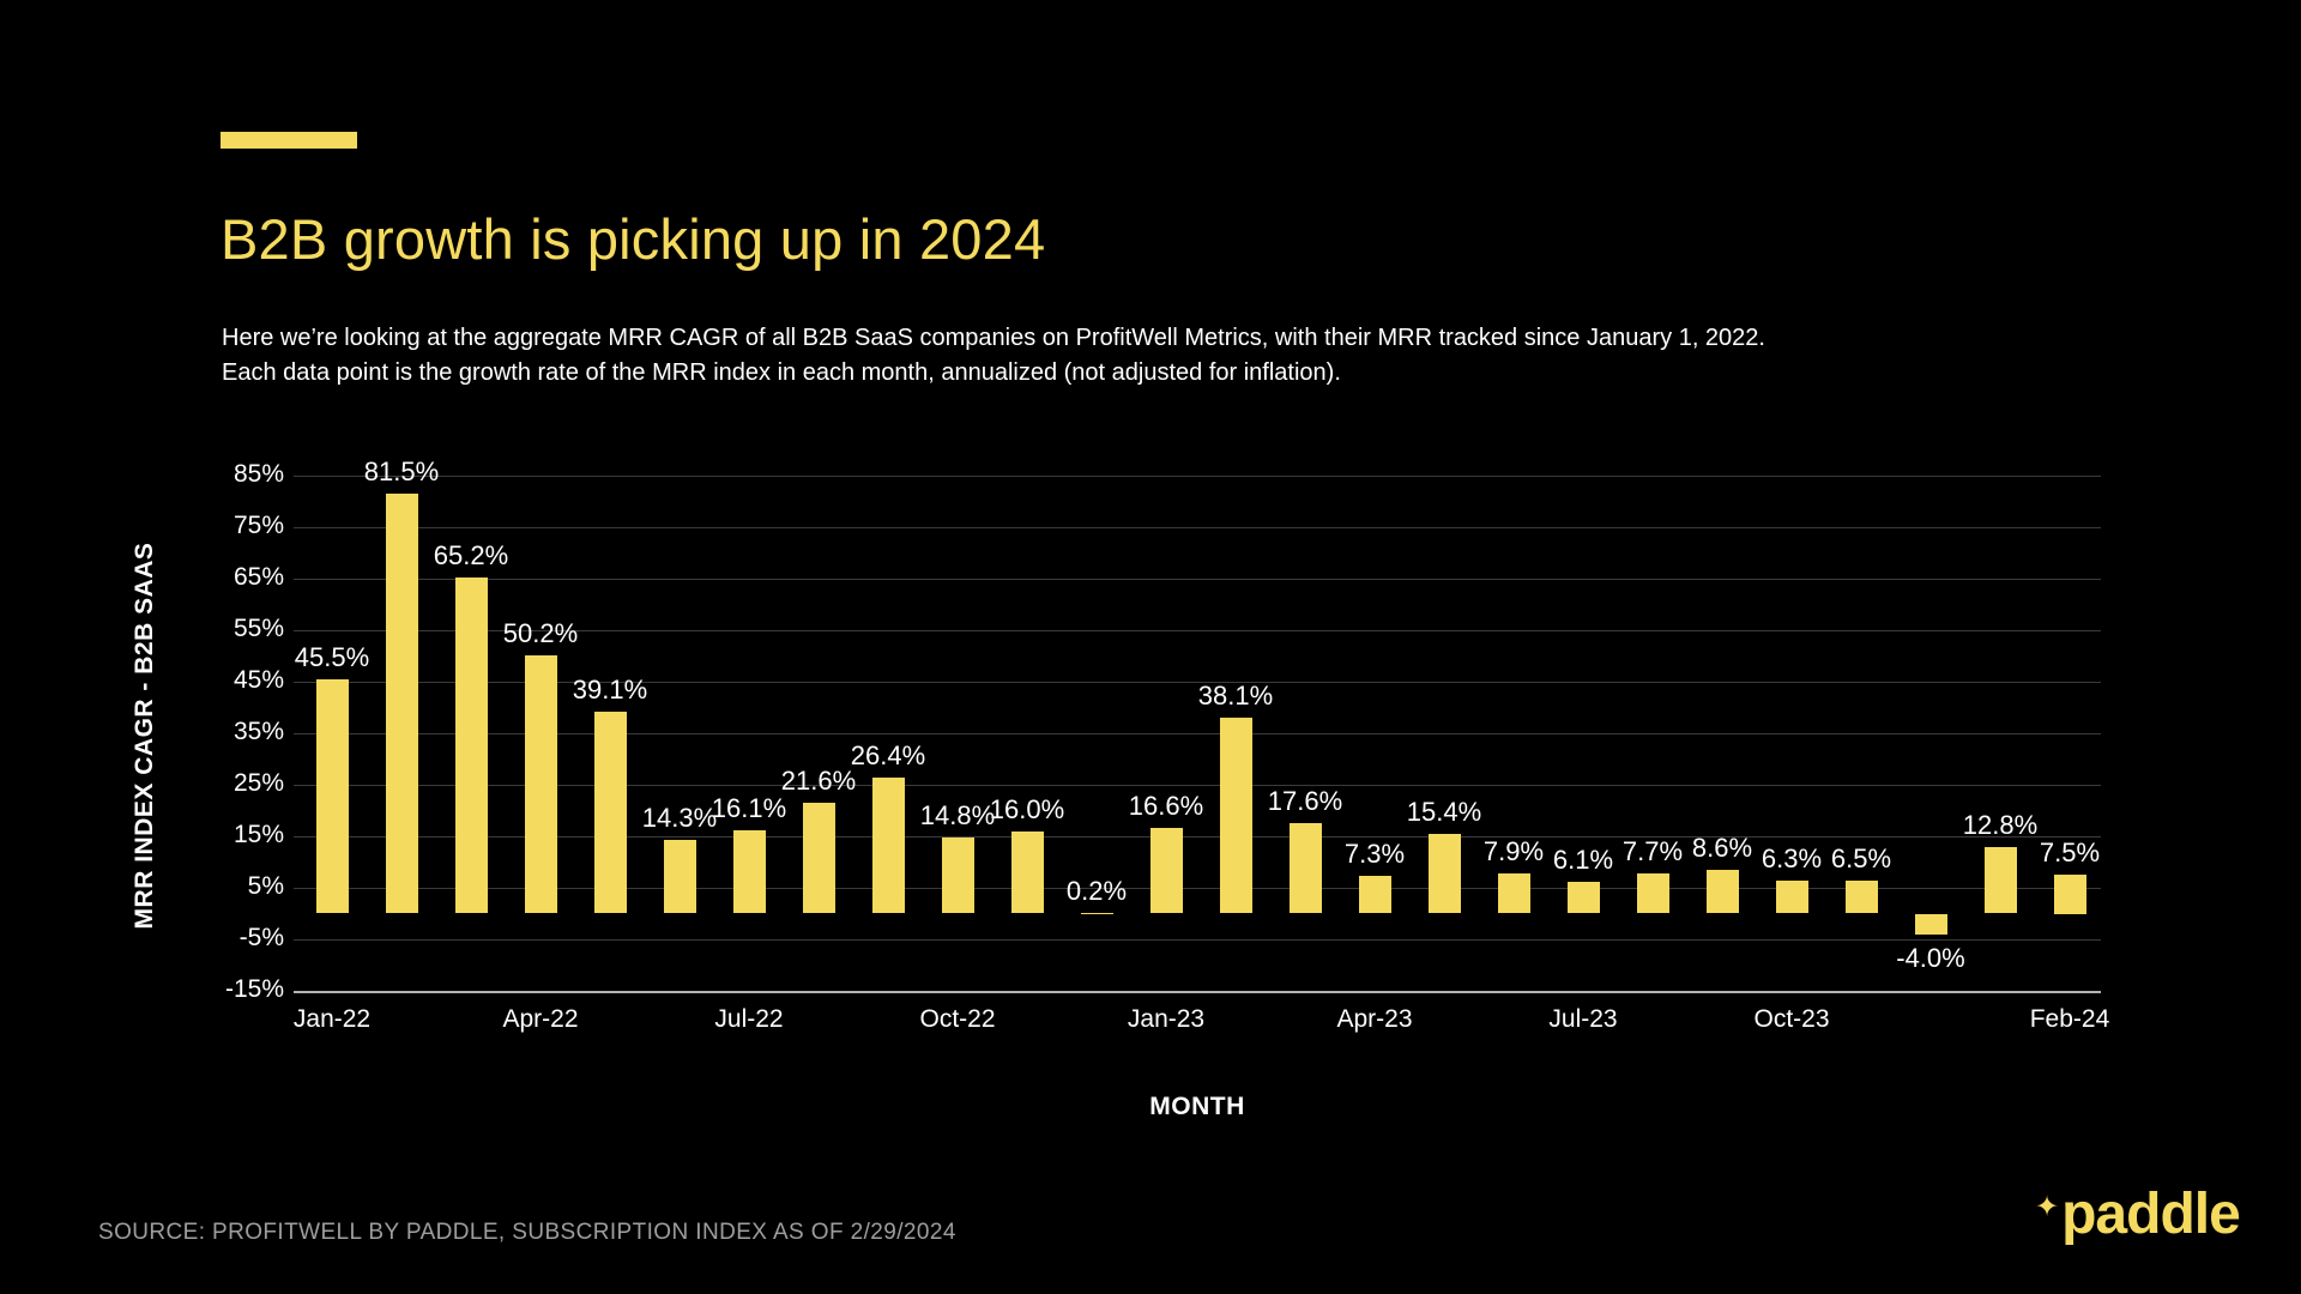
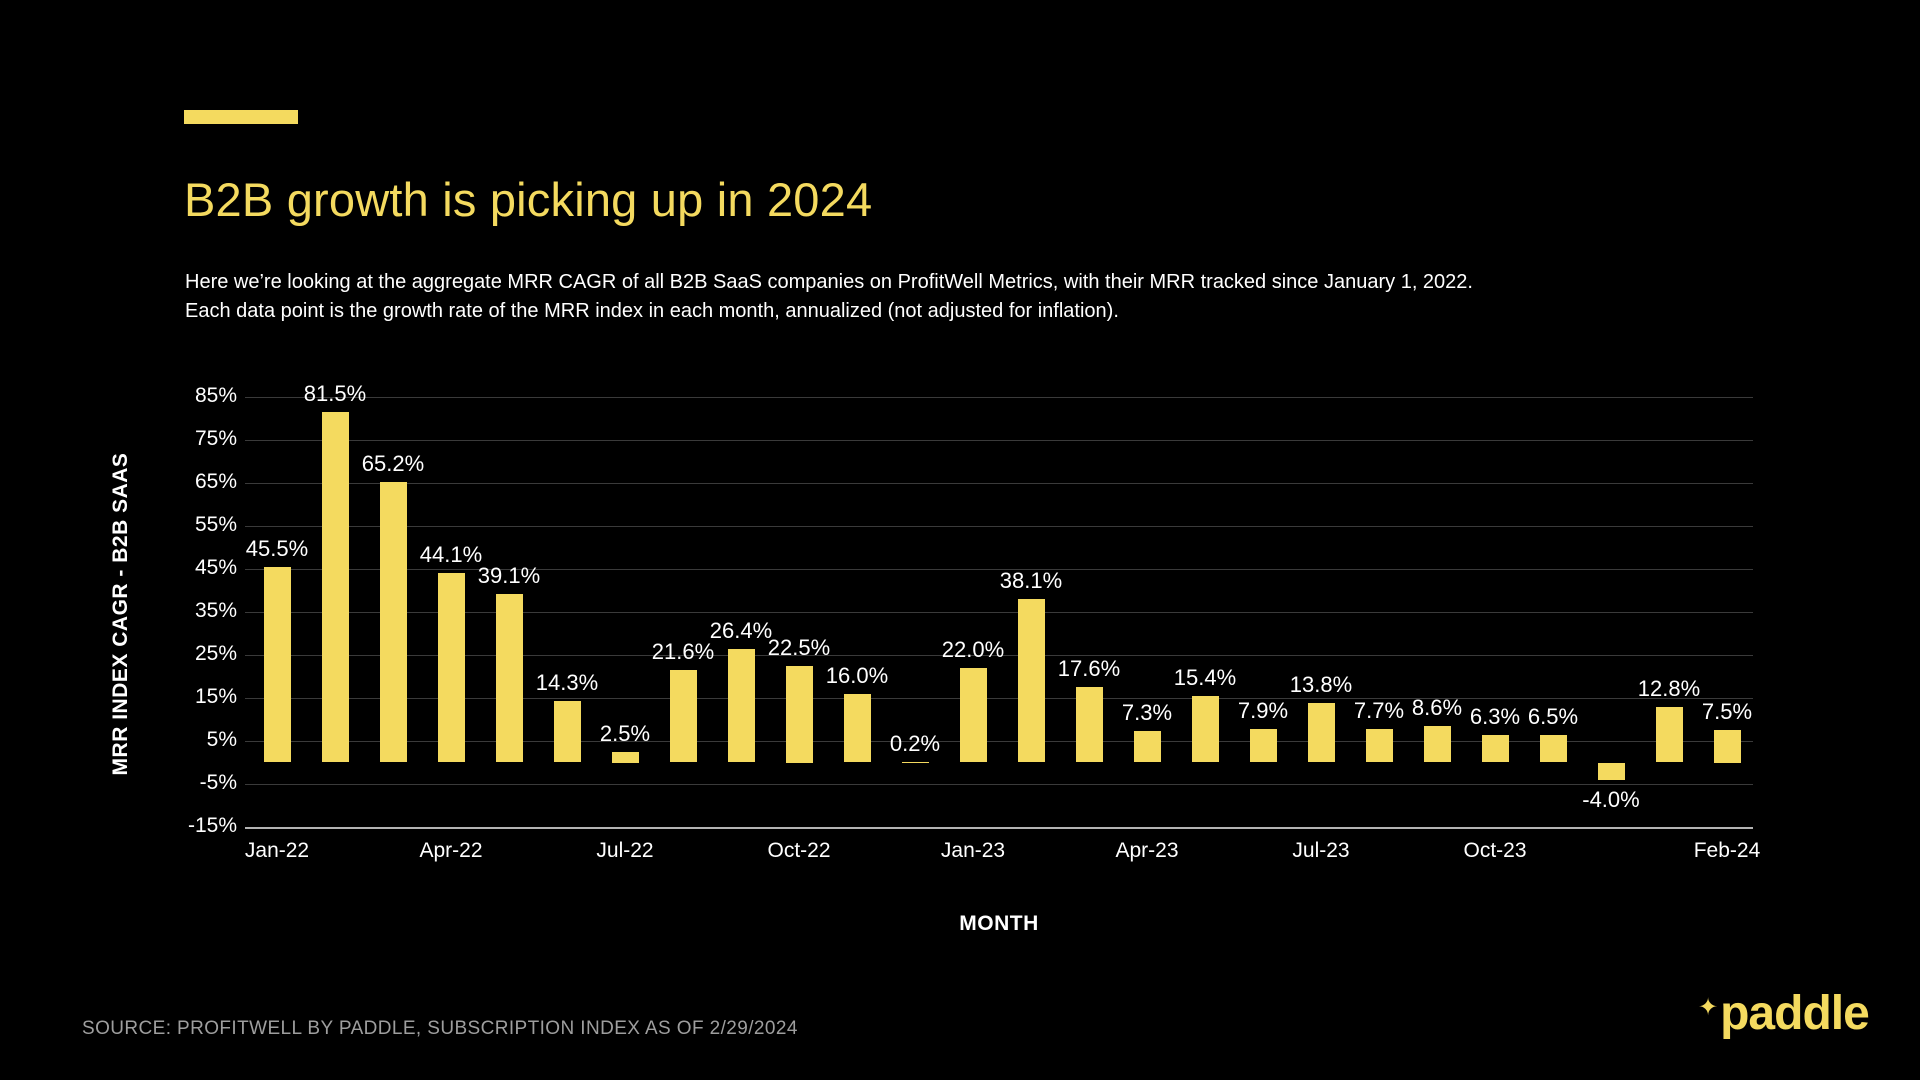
Apr-22: 50.2% -> 44.1%
Jul-22: 16.1% -> 2.5%
Oct-22: 14.8% -> 22.5%
Jan-23: 16.6% -> 22.0%
Jul-23: 6.1% -> 13.8%
